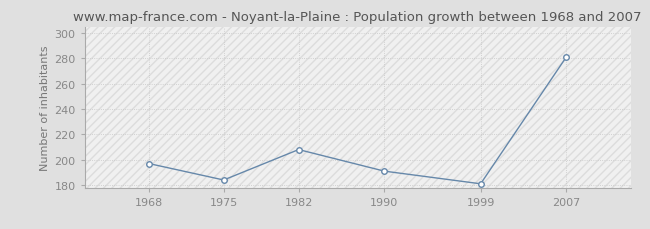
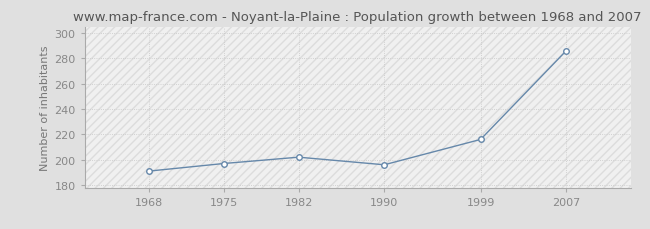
1968: 197 -> 191
1975: 184 -> 197
1982: 208 -> 202
1990: 191 -> 196
1999: 181 -> 216
2007: 281 -> 286
